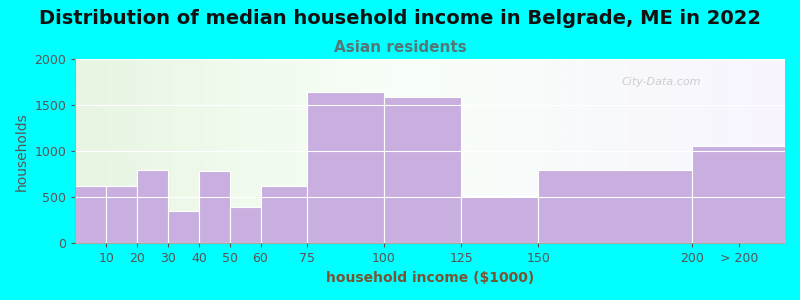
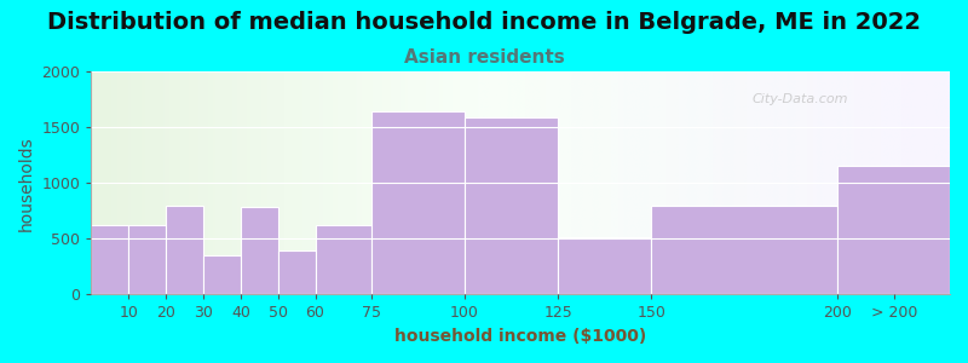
> 200: 1060 -> 1150
